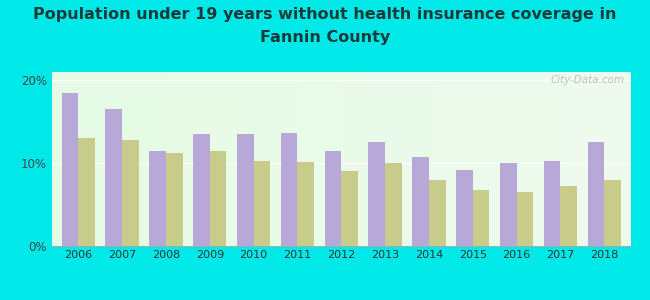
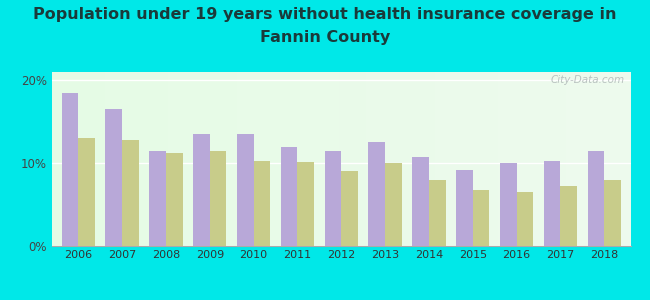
Fannin County/2011: 13.6% -> 12.0%
Fannin County/2018: 12.6% -> 11.5%
